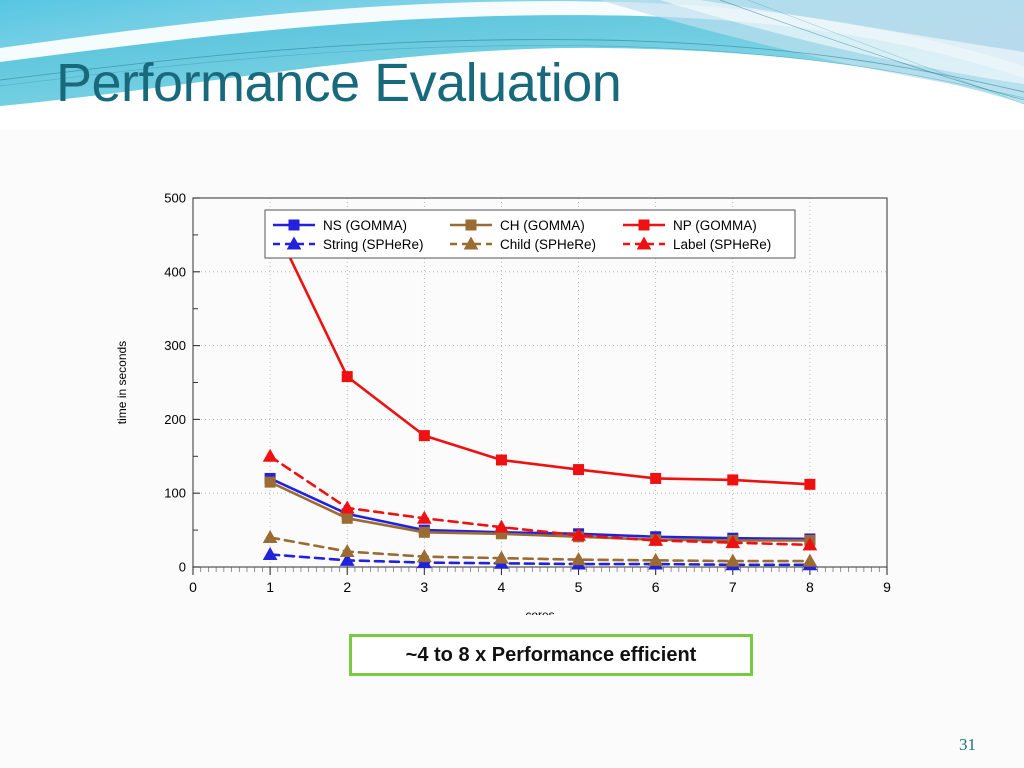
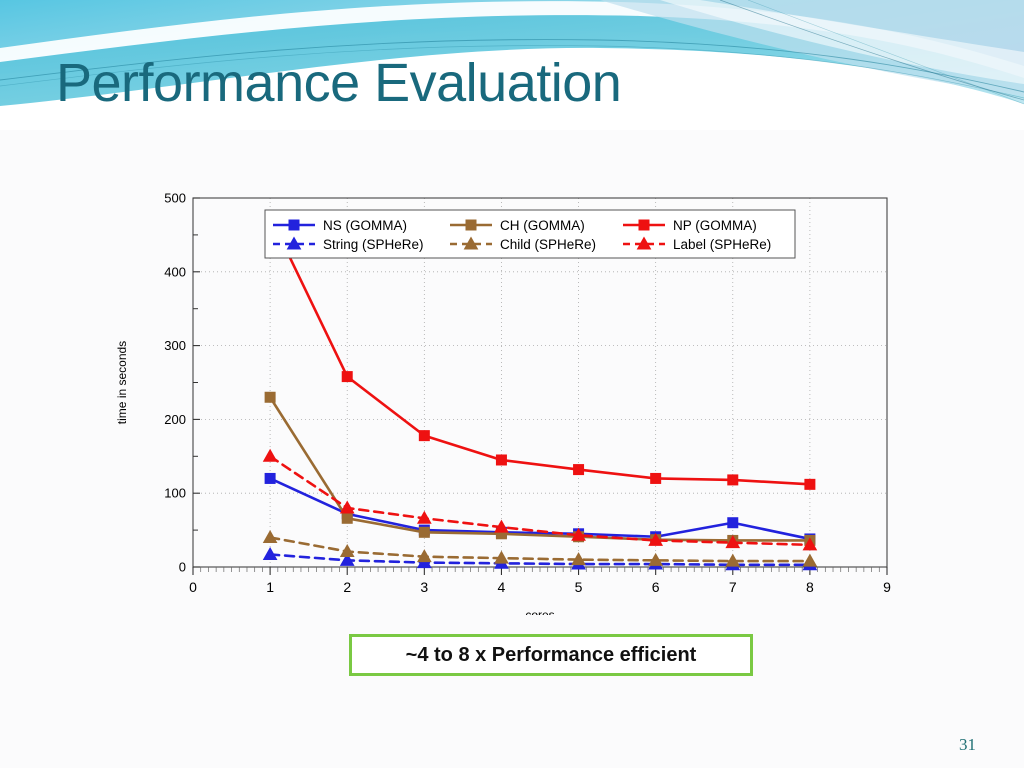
CH (GOMMA)/1: 120 -> 230
NS (GOMMA)/7: 40 -> 60
